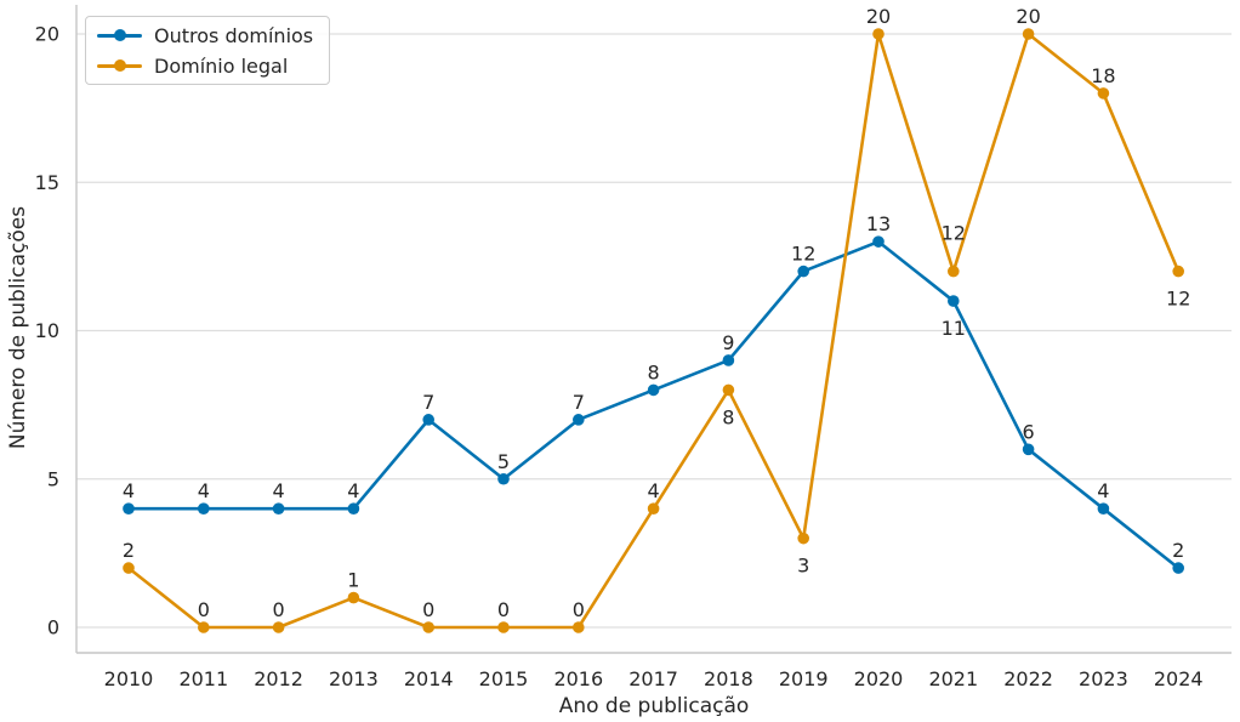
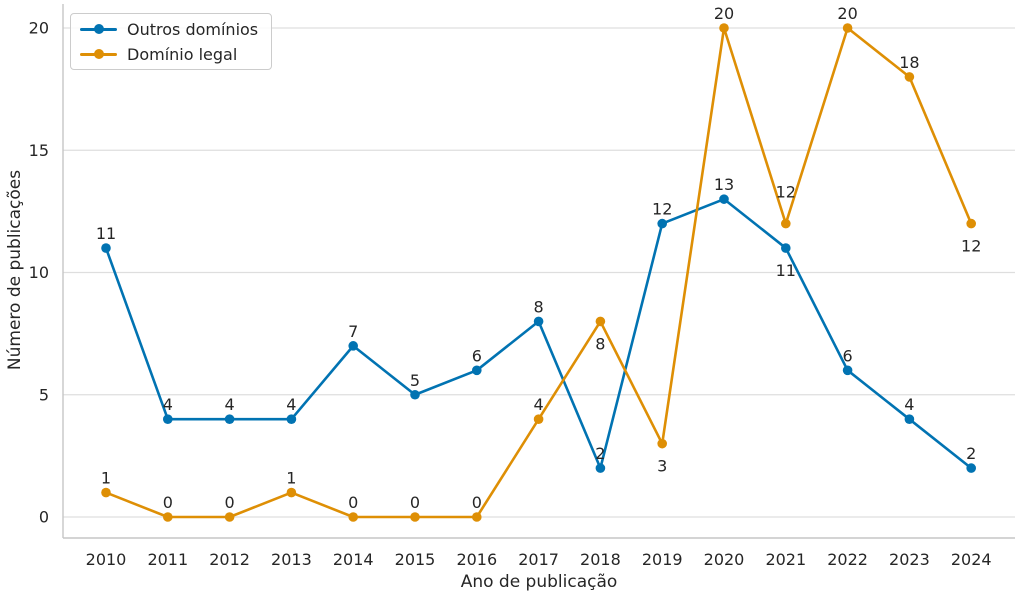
Outros domínios/2010: 4 -> 11
Domínio legal/2010: 2 -> 1
Outros domínios/2016: 7 -> 6
Outros domínios/2018: 9 -> 2
